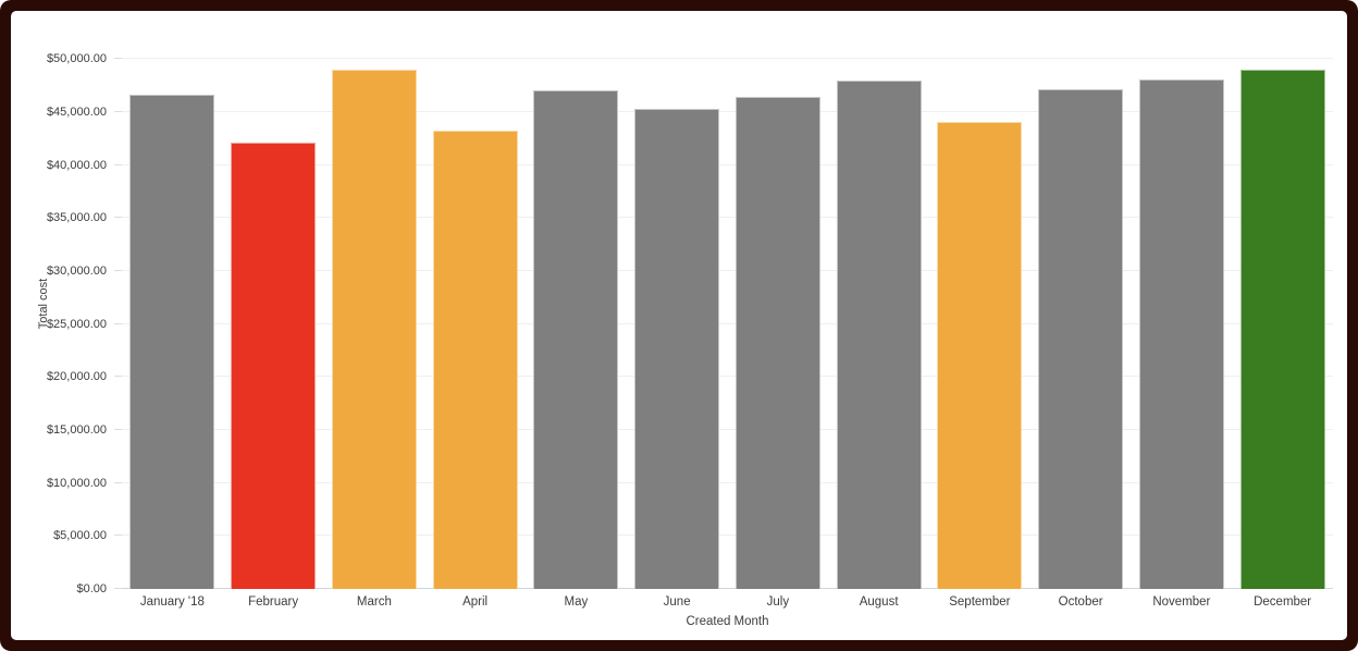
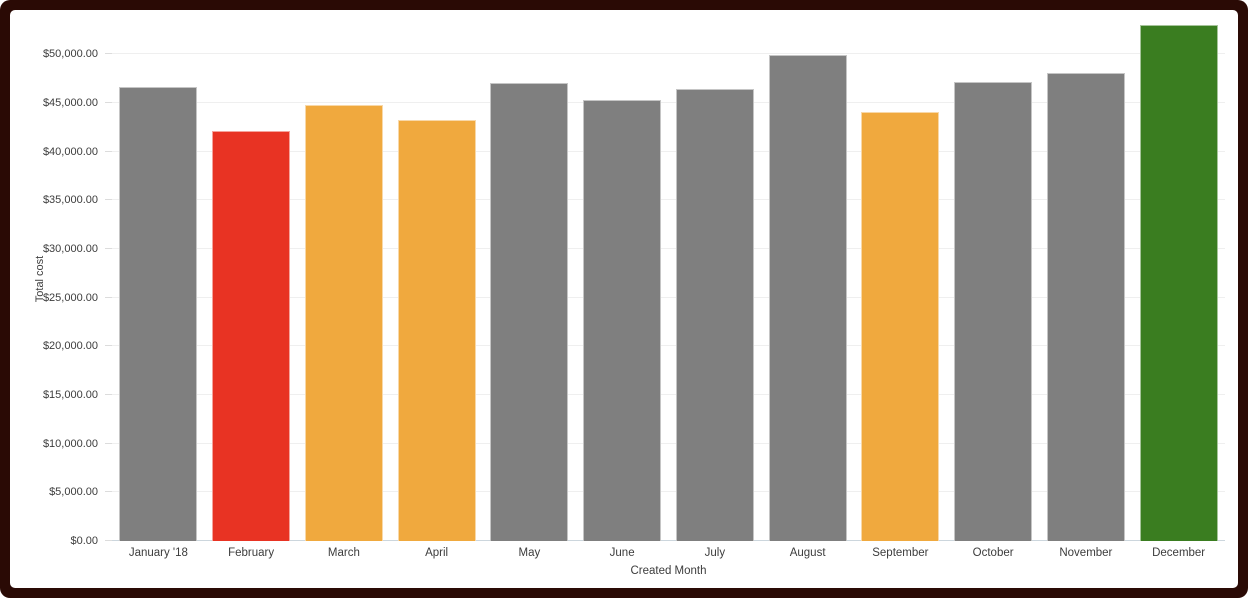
March: $49000 -> $45000
August: $48000 -> $50000
December: $49000 -> $53000
